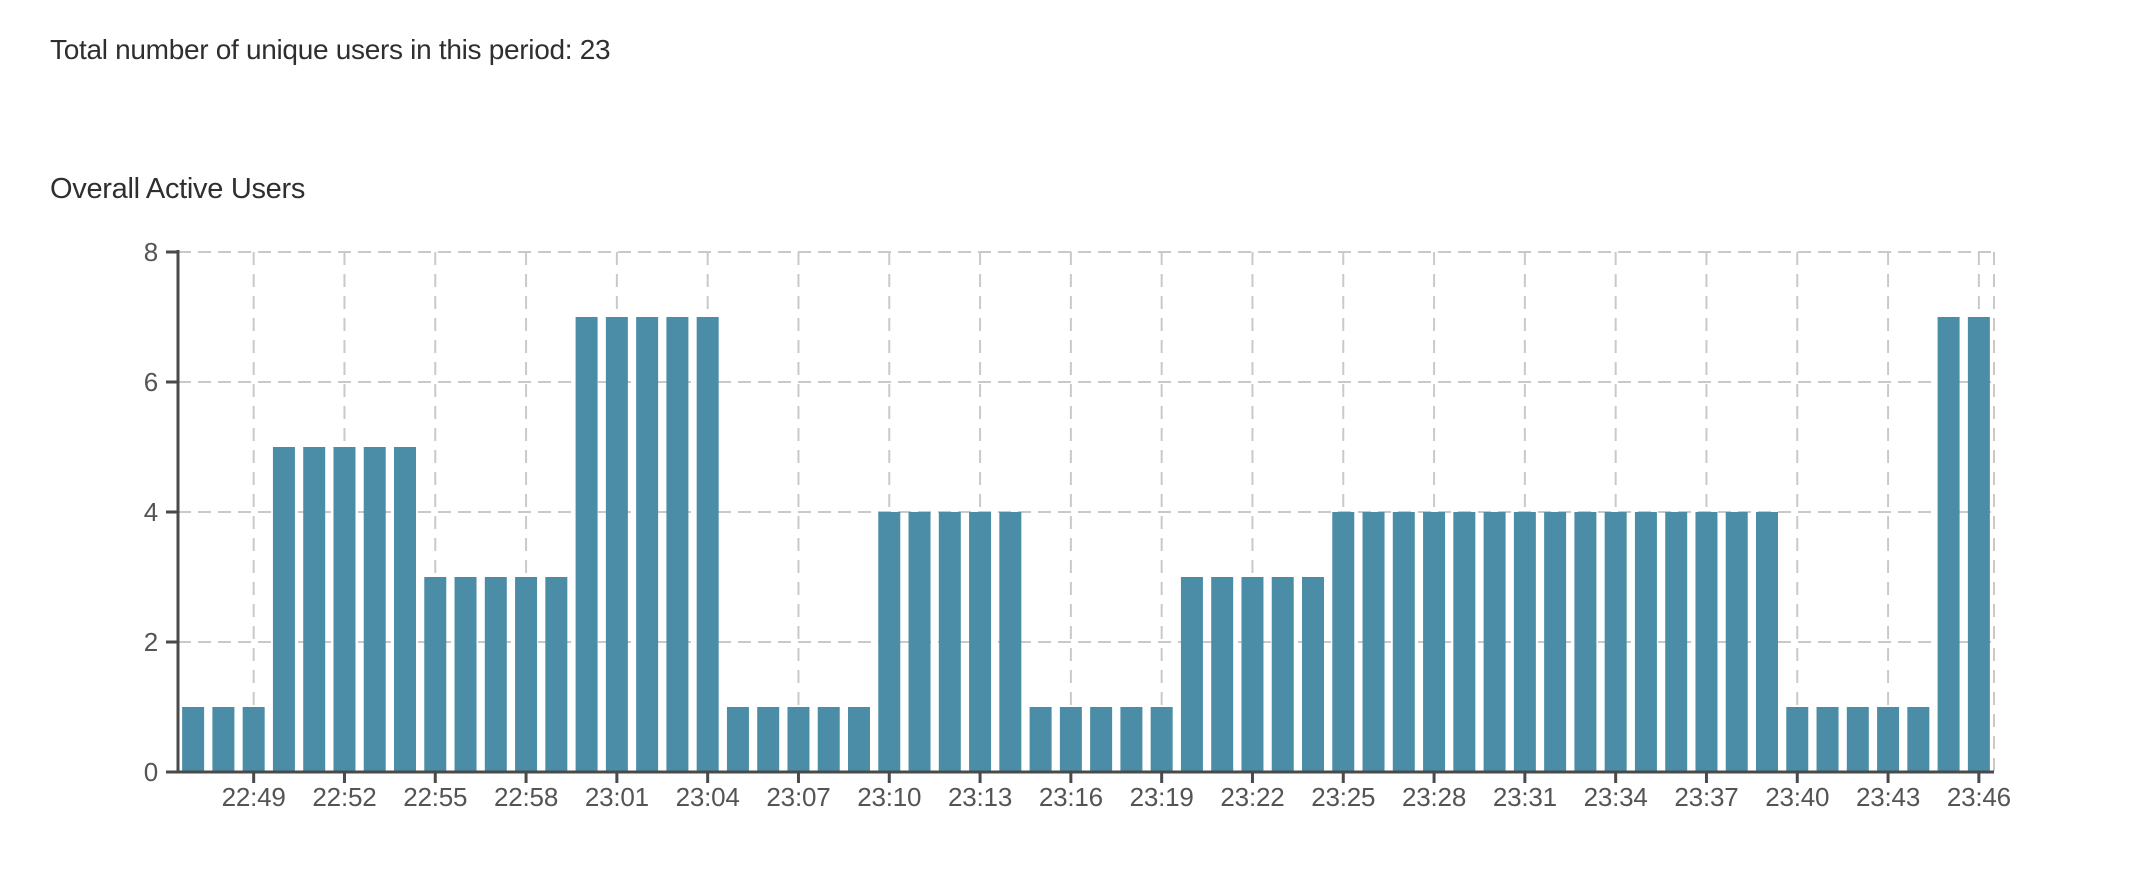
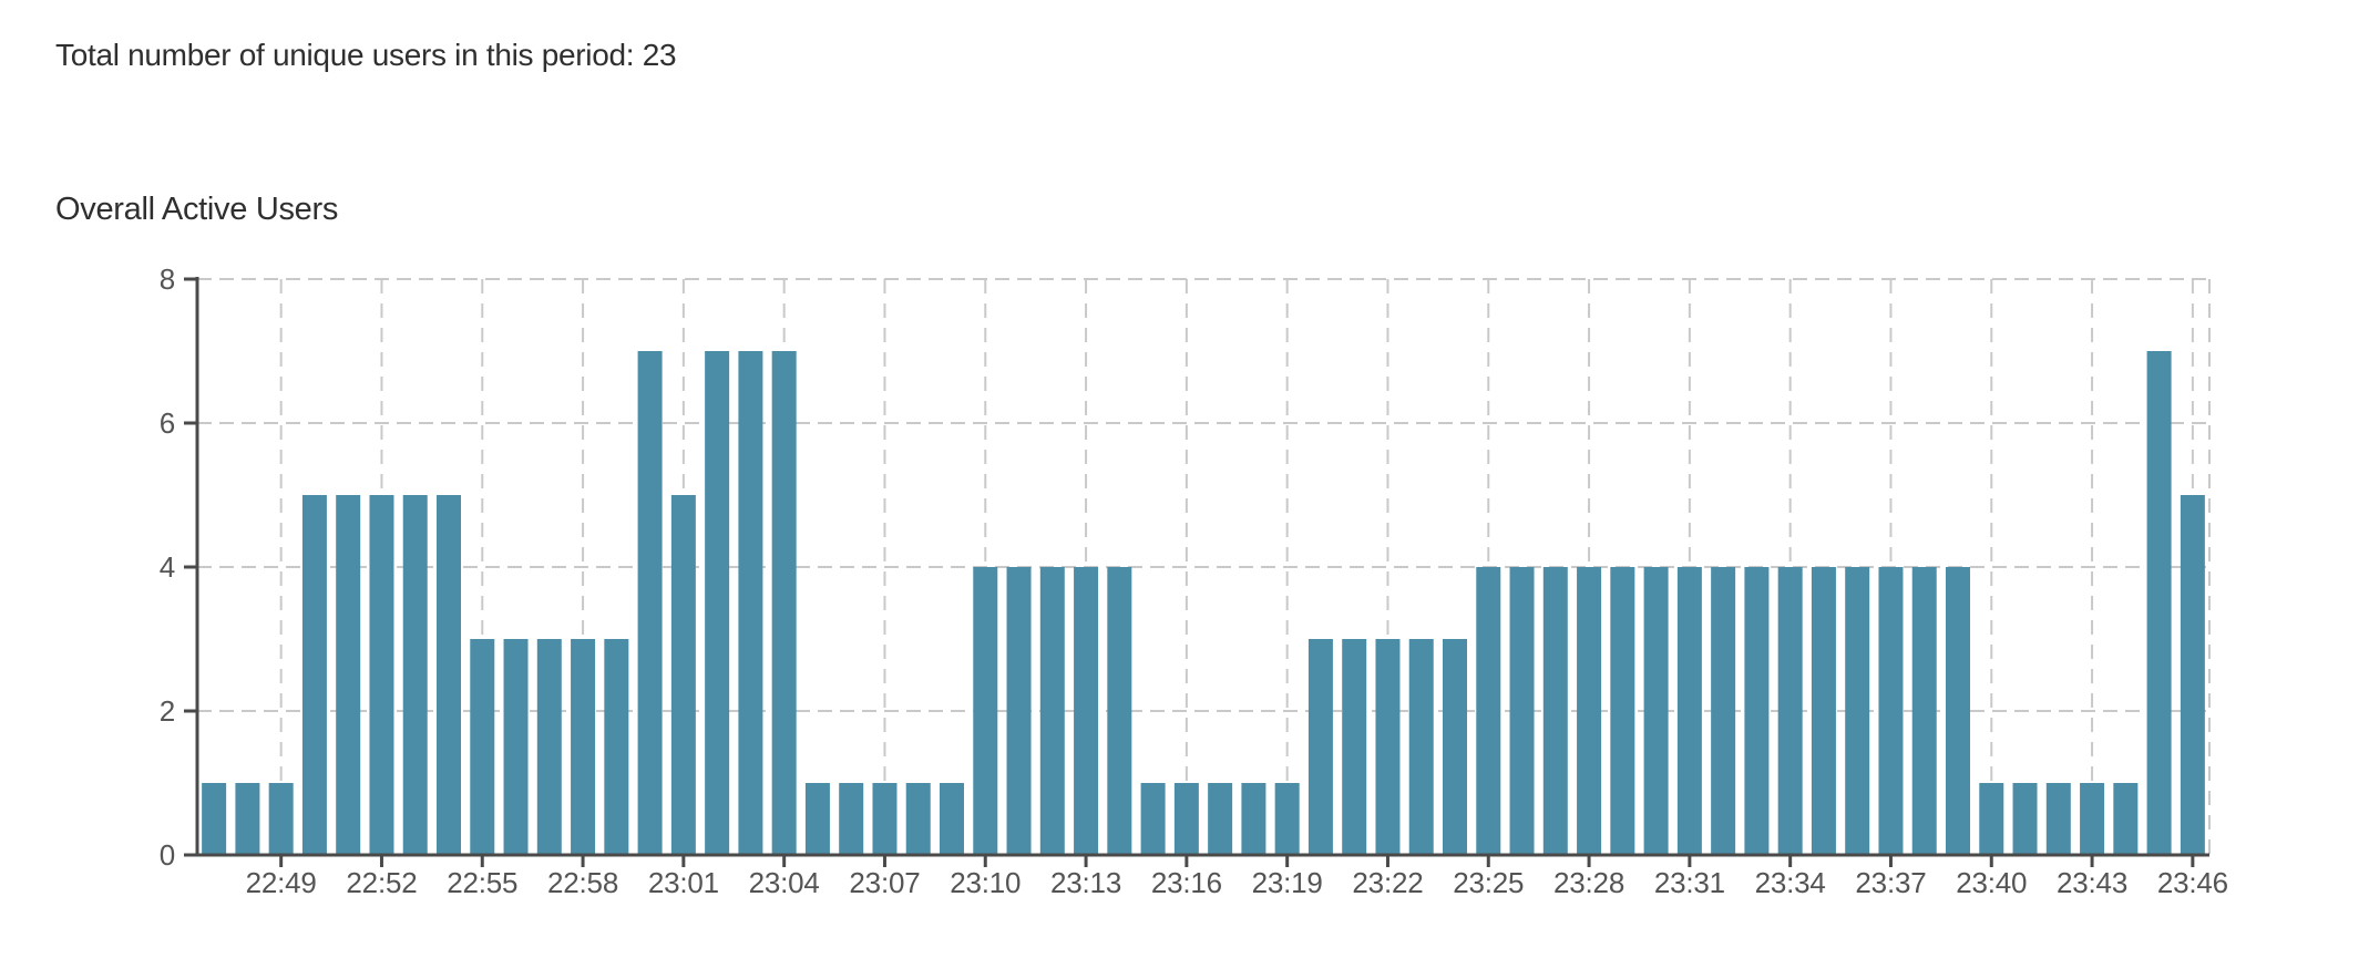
23:01: 7 -> 5
23:46: 7 -> 5
